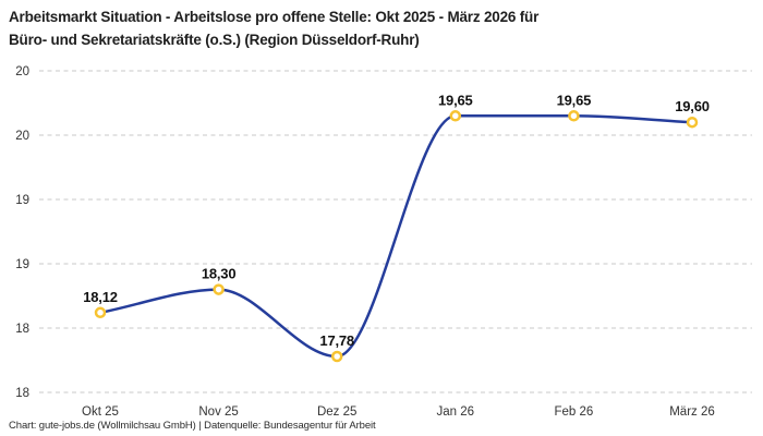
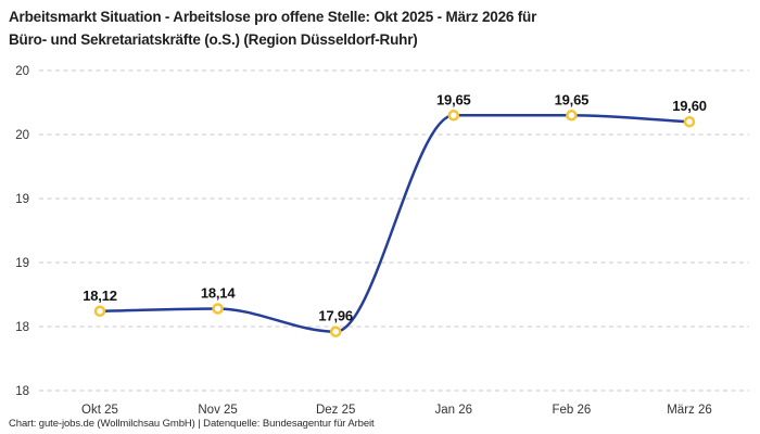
Nov 25: 18,30 -> 18,14
Dez 25: 17,78 -> 17,96
